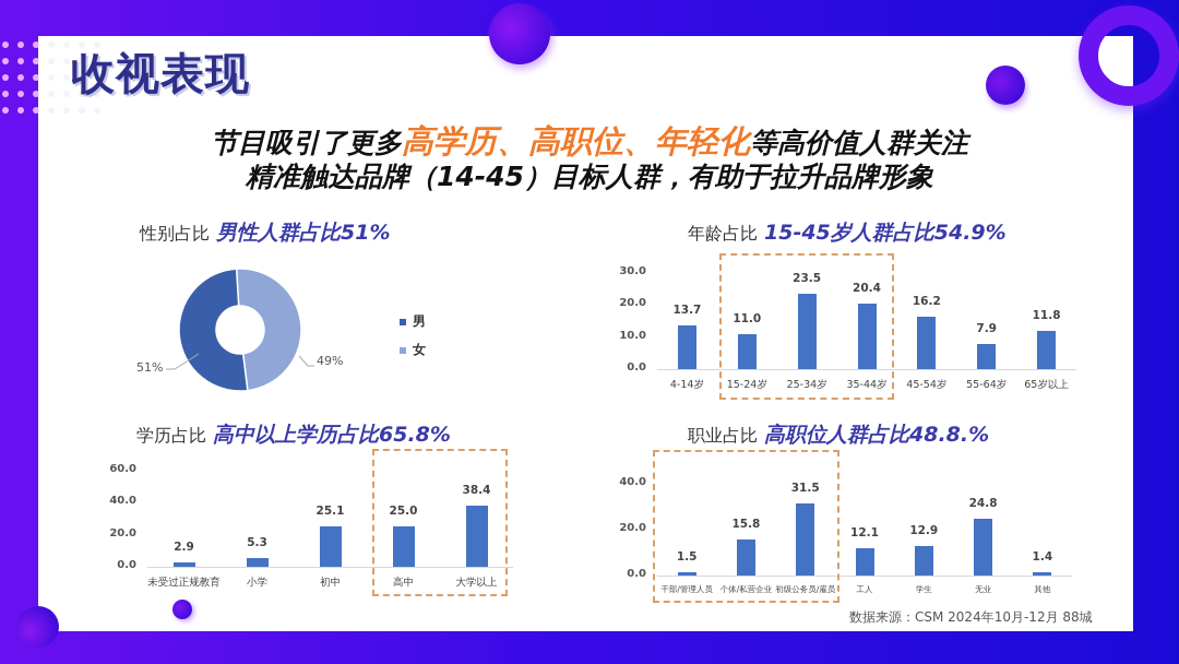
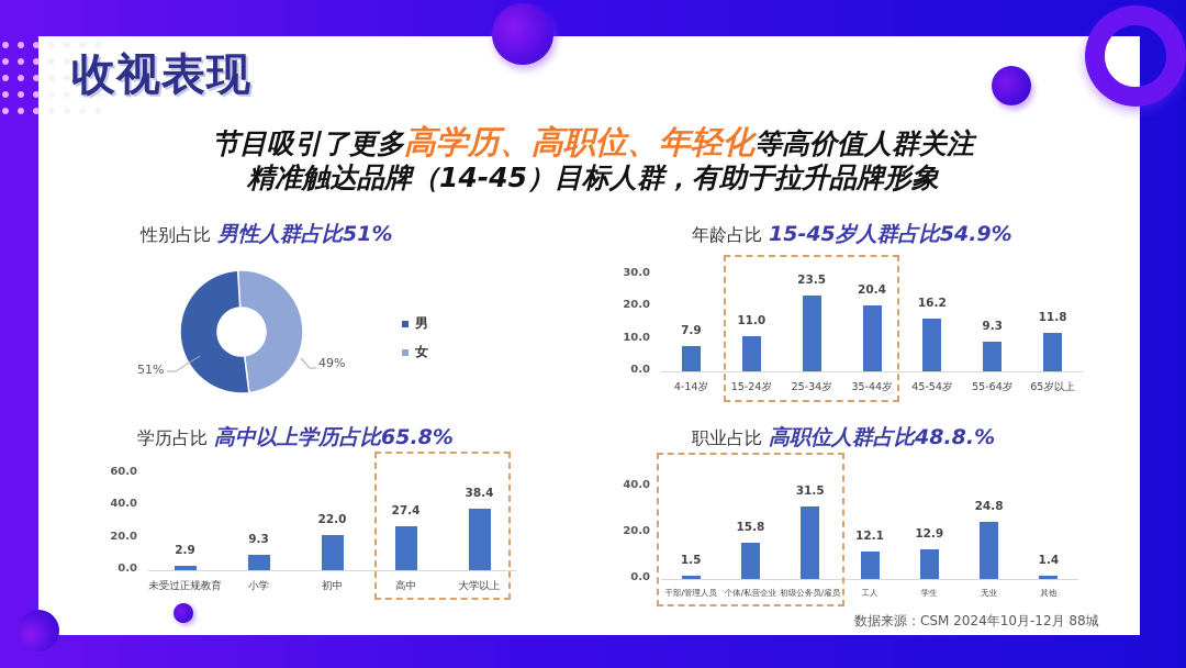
年龄占比/4-14岁: 13.7 -> 7.9
年龄占比/55-64岁: 7.9 -> 9.3
学历占比/小学: 5.3 -> 9.3
学历占比/初中: 25.1 -> 22.0
学历占比/高中: 25.0 -> 27.4
